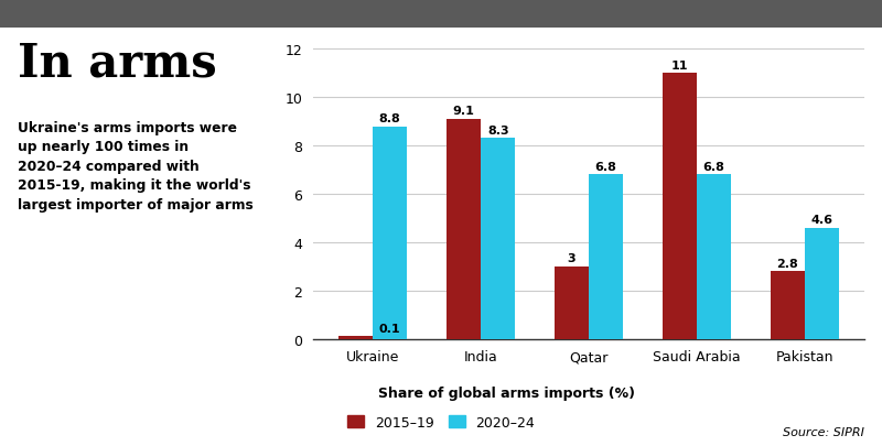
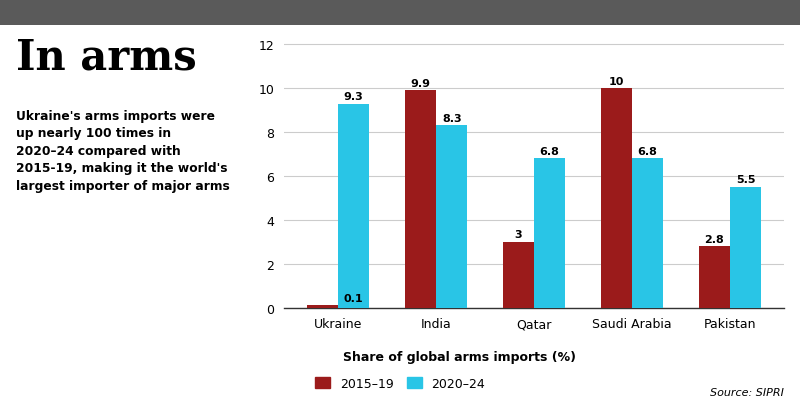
2020–24/Ukraine: 8.8 -> 9.3
2015–19/India: 9.1 -> 9.9
2015–19/Saudi Arabia: 11 -> 10
2020–24/Pakistan: 4.6 -> 5.5
